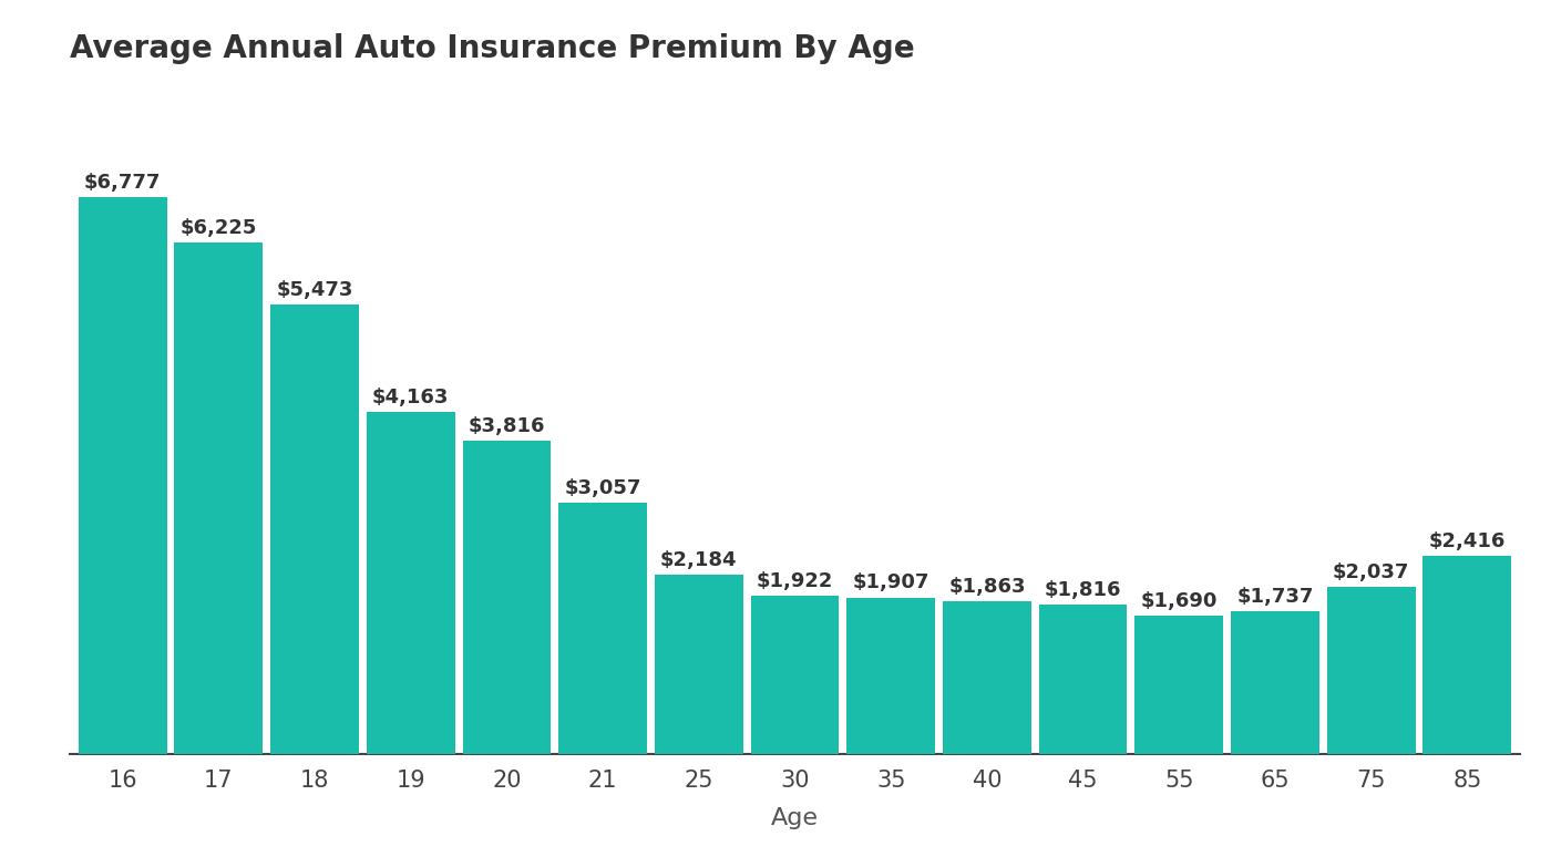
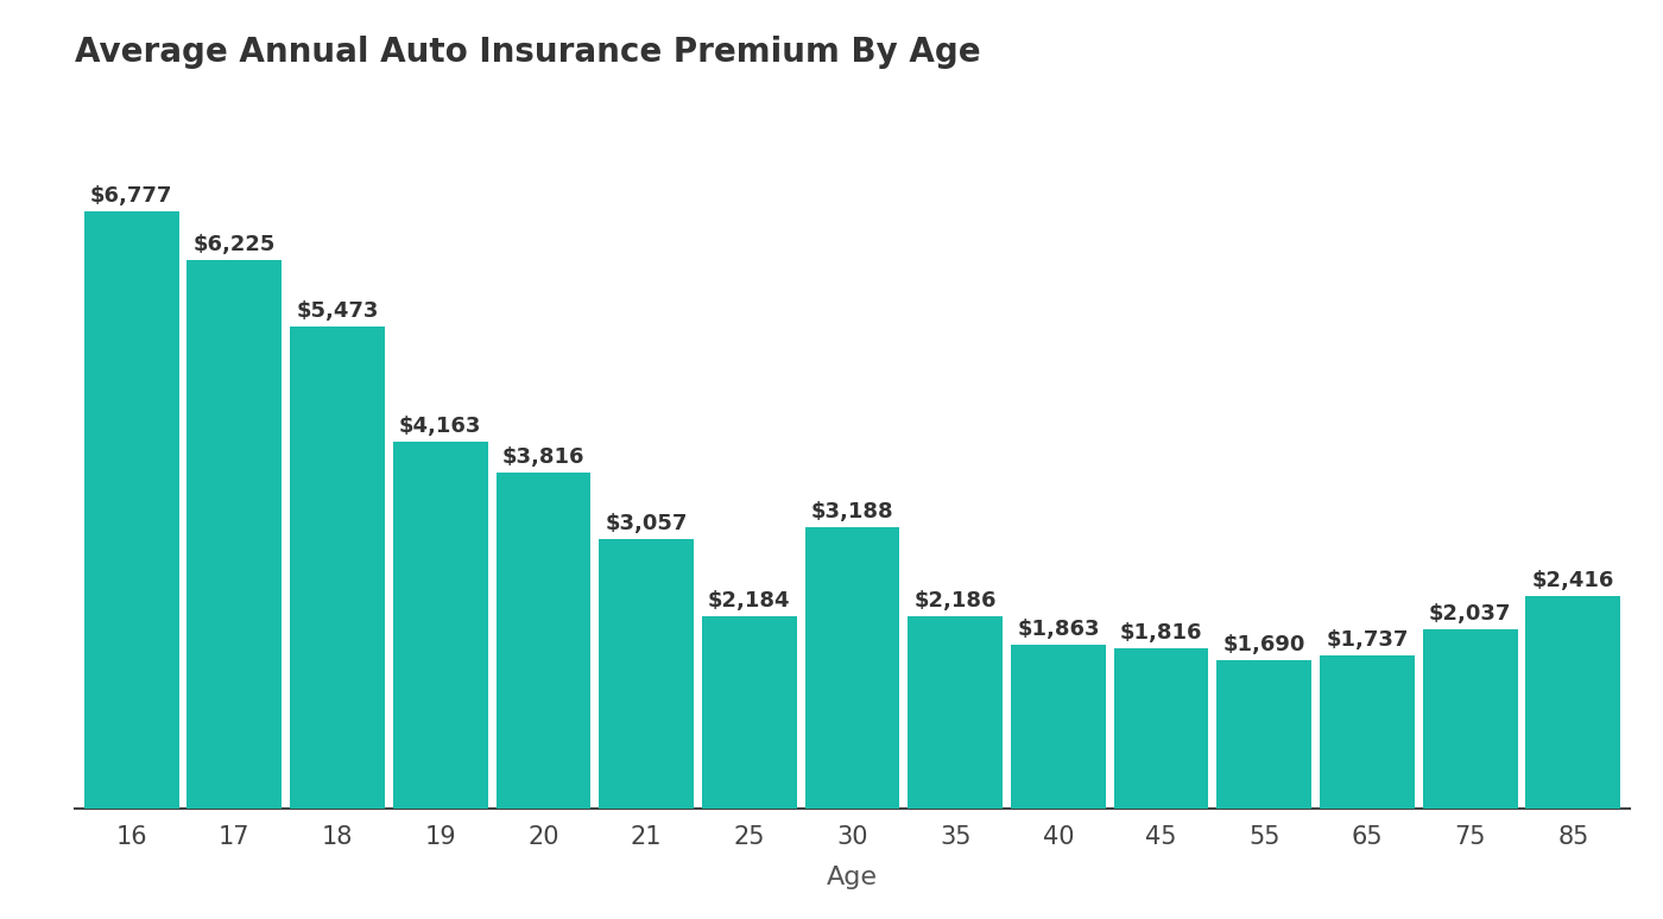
30: $1,922 -> $3,188
35: $1,907 -> $2,186
